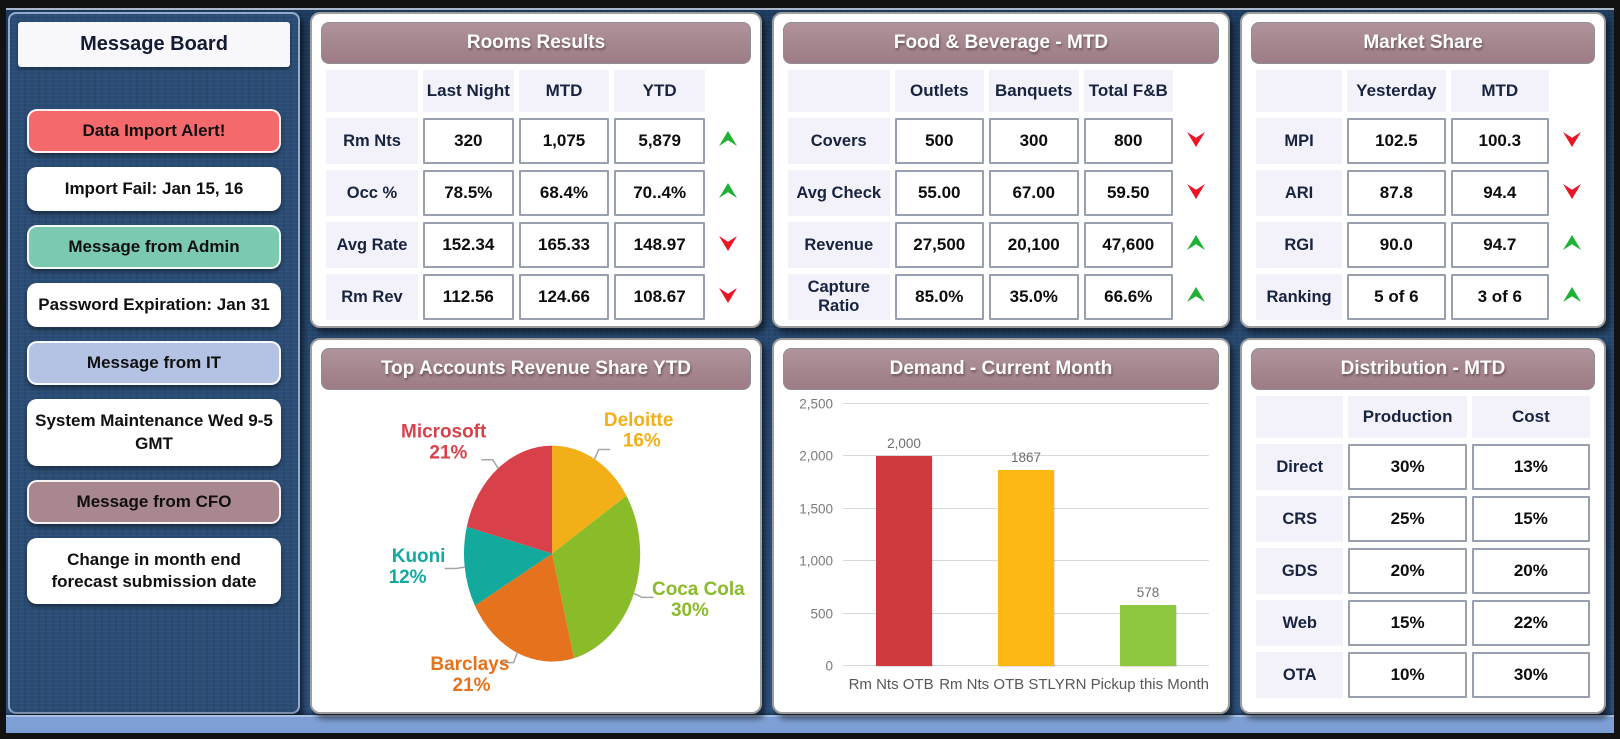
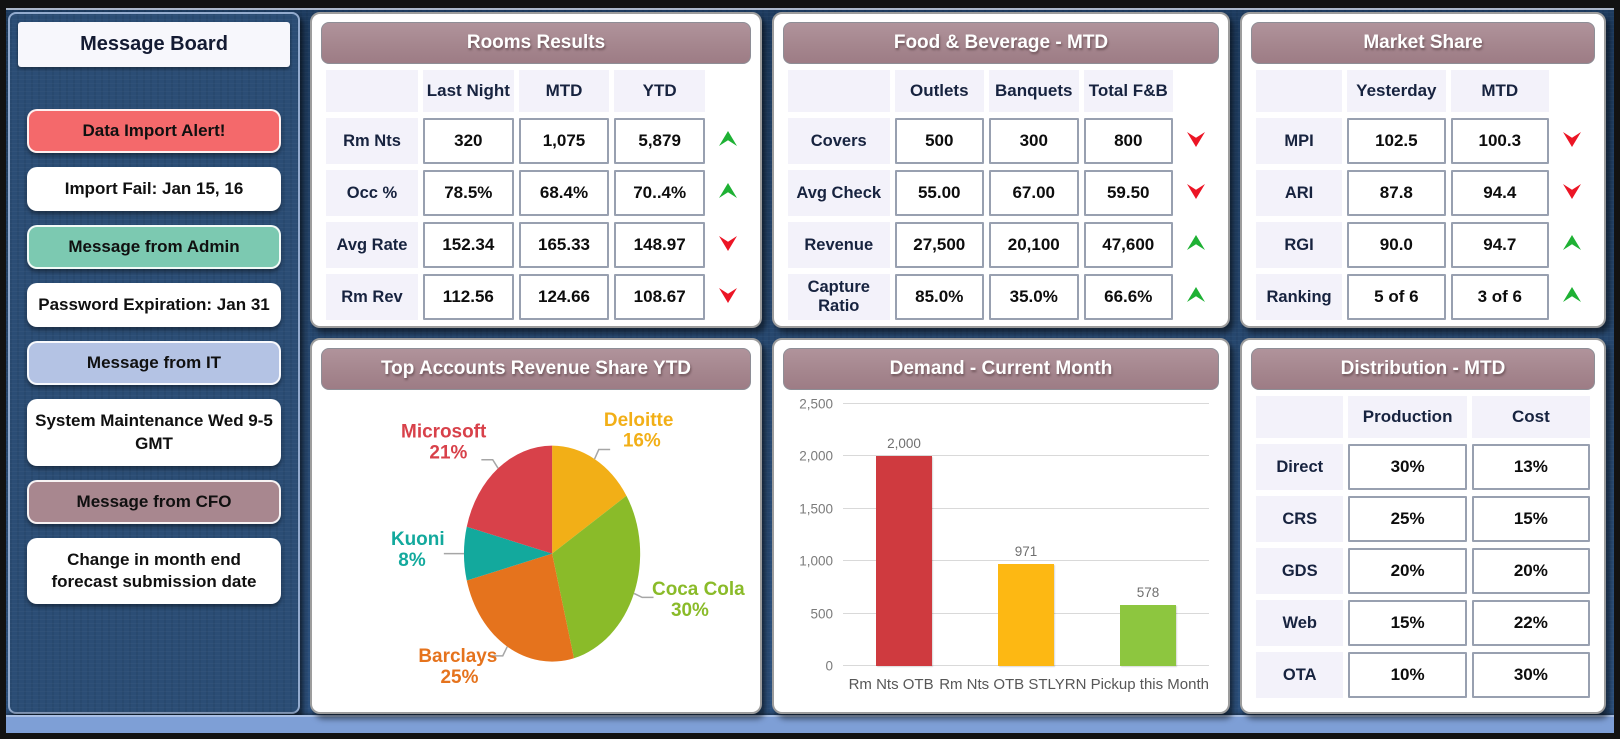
Top Accounts Revenue Share YTD/Barclays: 21% -> 25%
Top Accounts Revenue Share YTD/Kuoni: 12% -> 8%
Demand - Current Month/Rm Nts OTB STLY: 1867 -> 971
